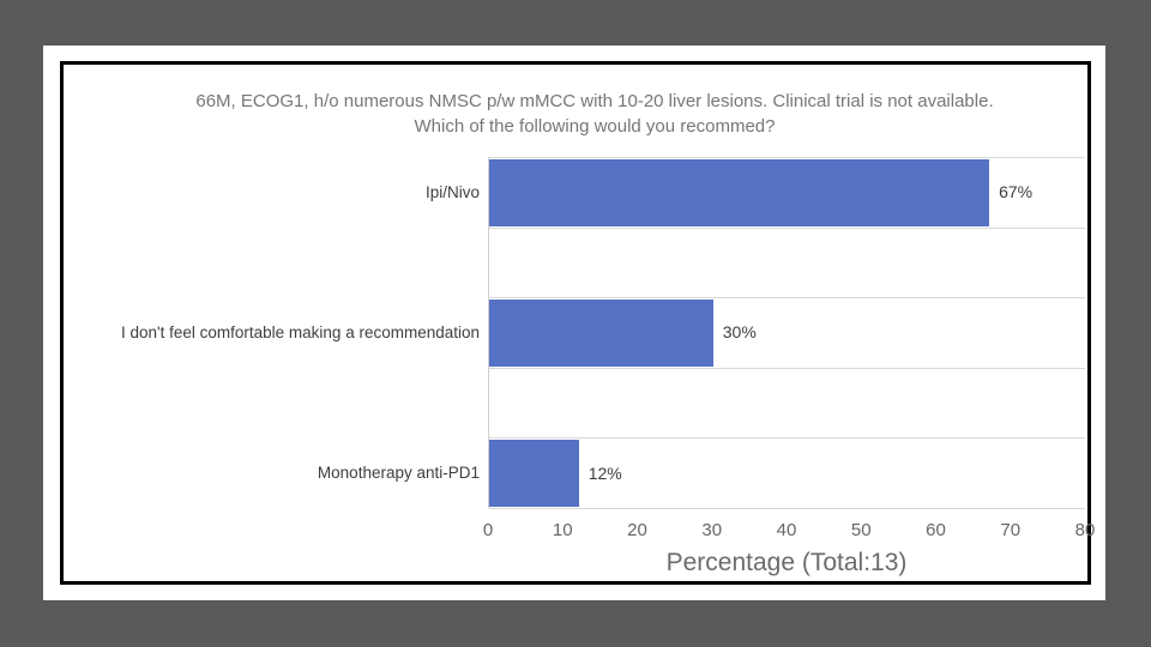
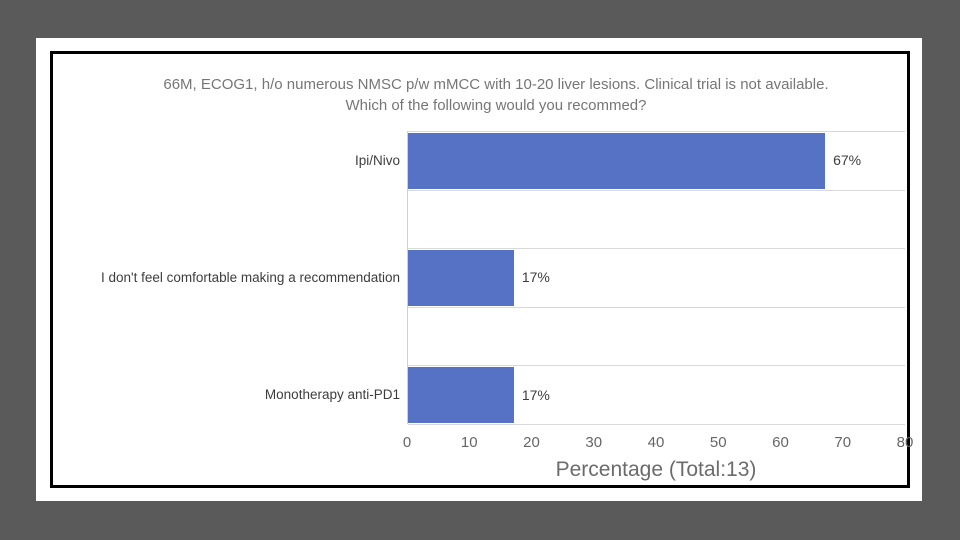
I don't feel comfortable making a recommendation: 30% -> 17%
Monotherapy anti-PD1: 12% -> 17%
